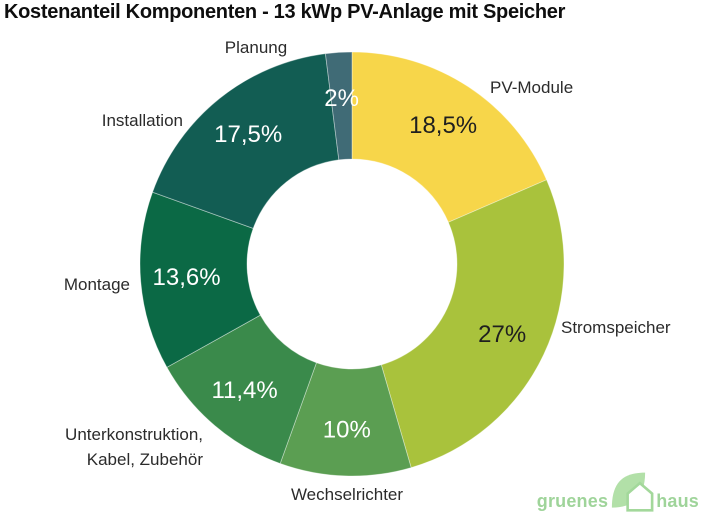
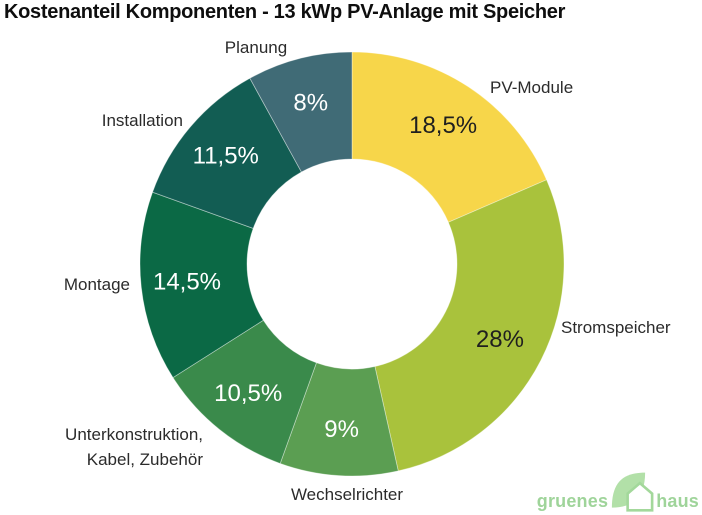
Stromspeicher: 27% -> 28%
Wechselrichter: 10% -> 9%
Unterkonstruktion, Kabel, Zubehör: 11,4% -> 10,5%
Montage: 13,6% -> 14,5%
Installation: 17,5% -> 11,5%
Planung: 2% -> 8%
